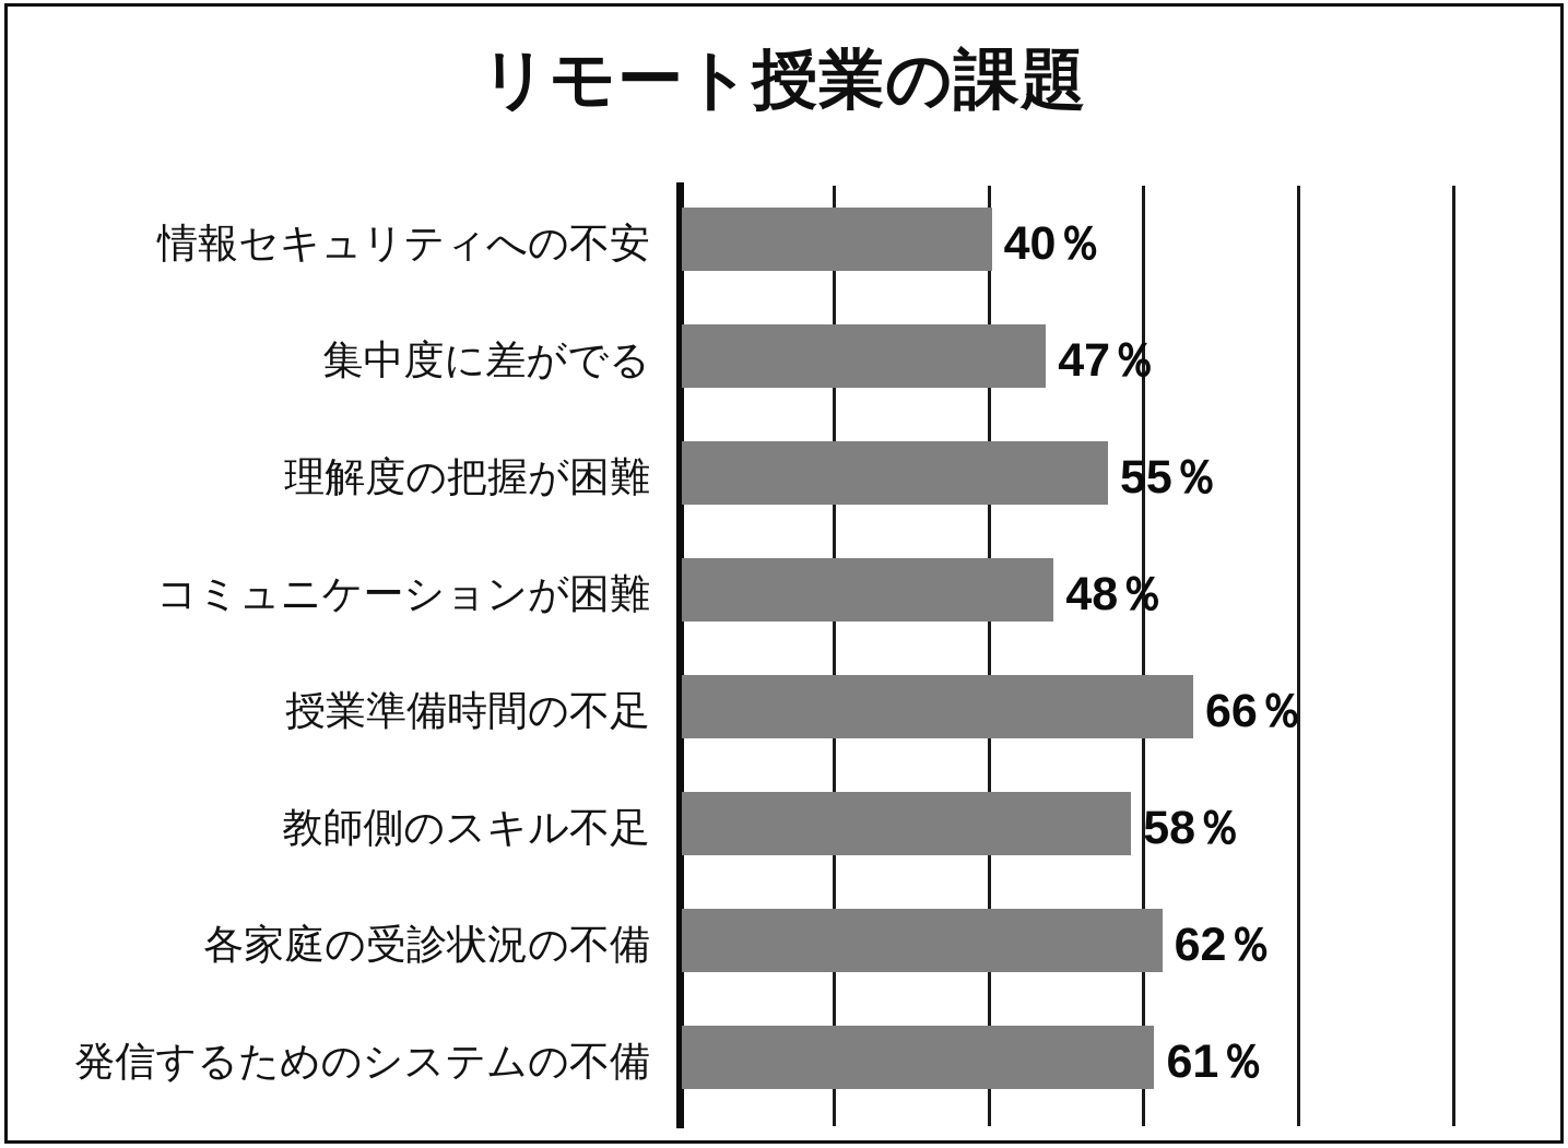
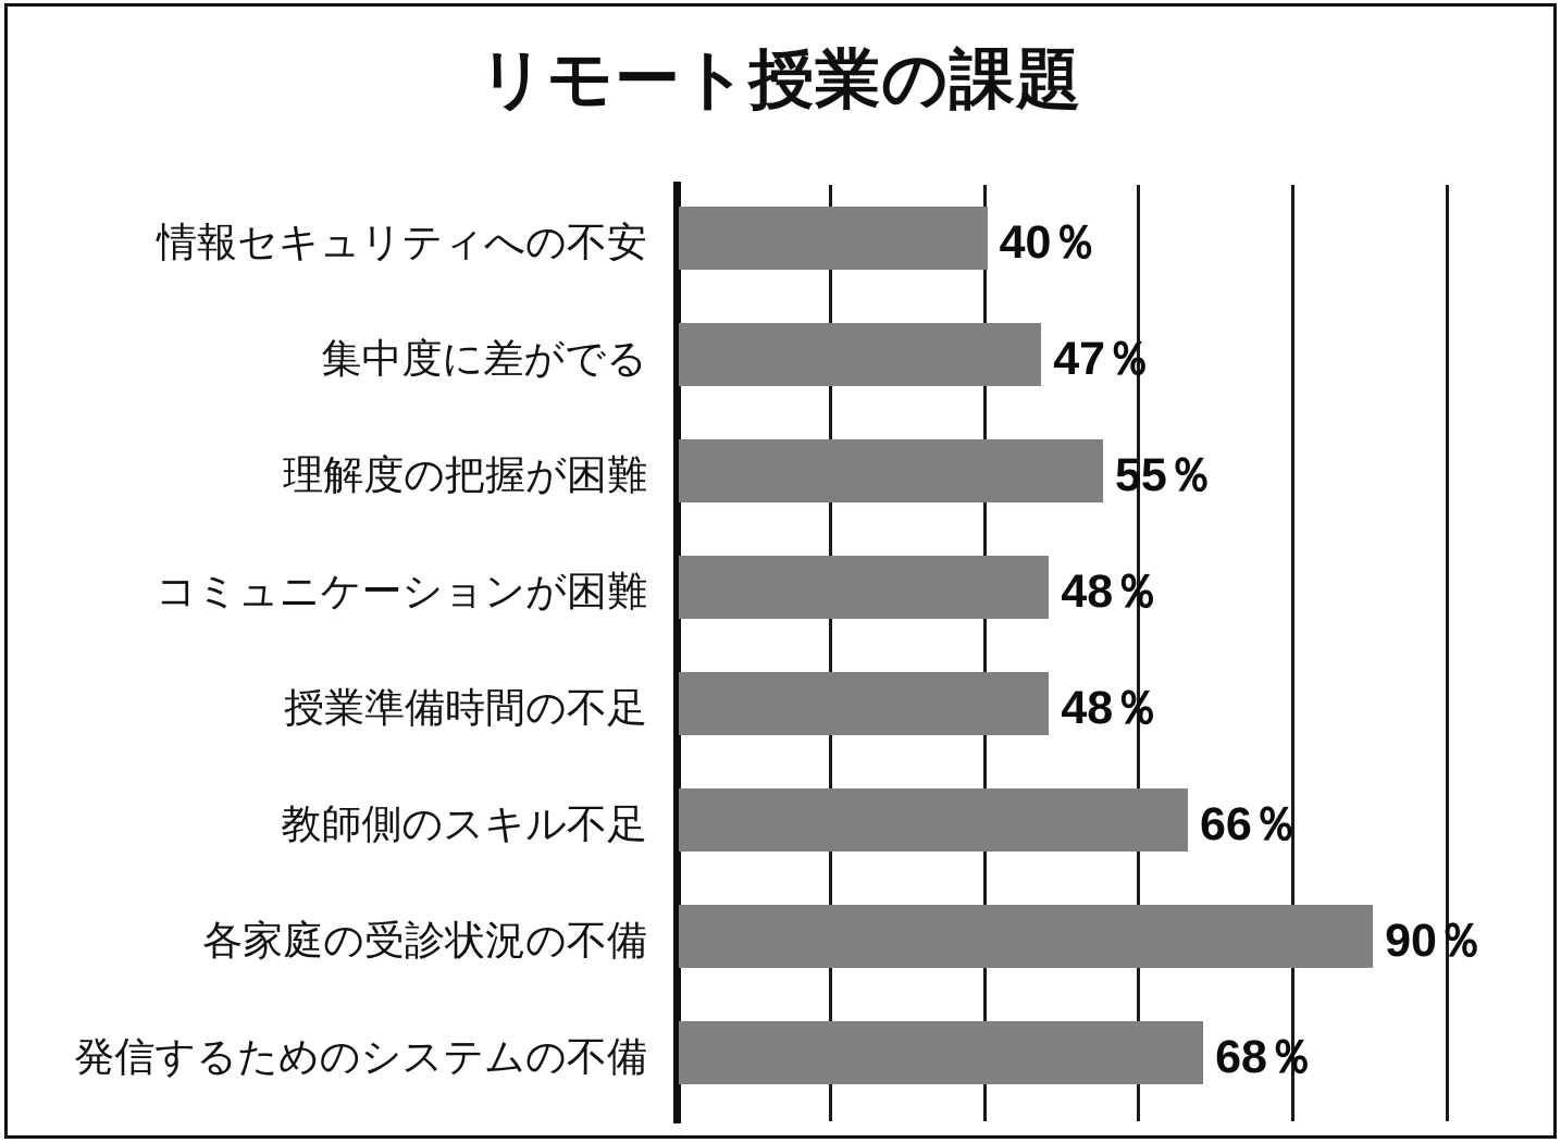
授業準備時間の不足: 66 -> 48
教師側のスキル不足: 58 -> 66
各家庭の受診状況の不備: 62 -> 90
発信するためのシステムの不備: 61 -> 68
